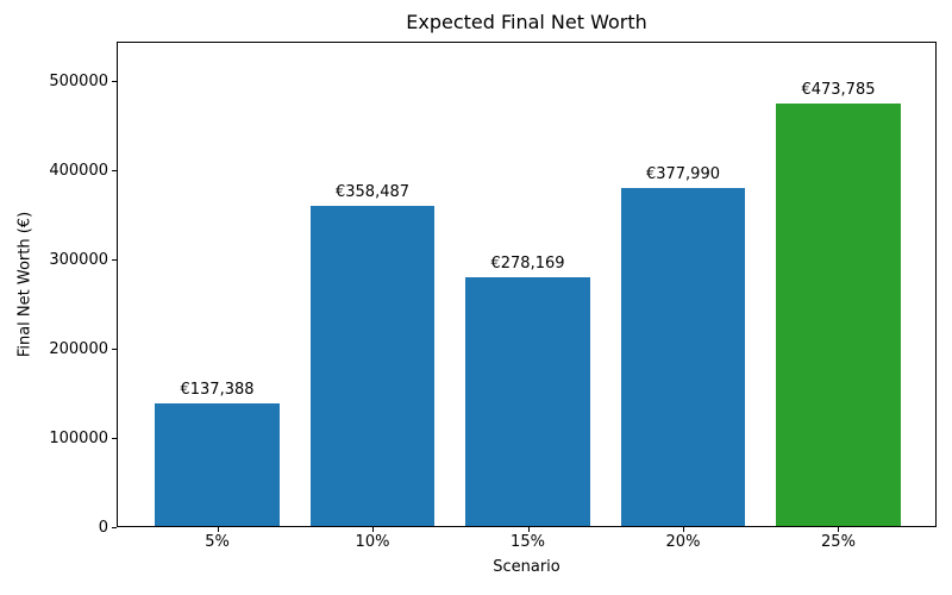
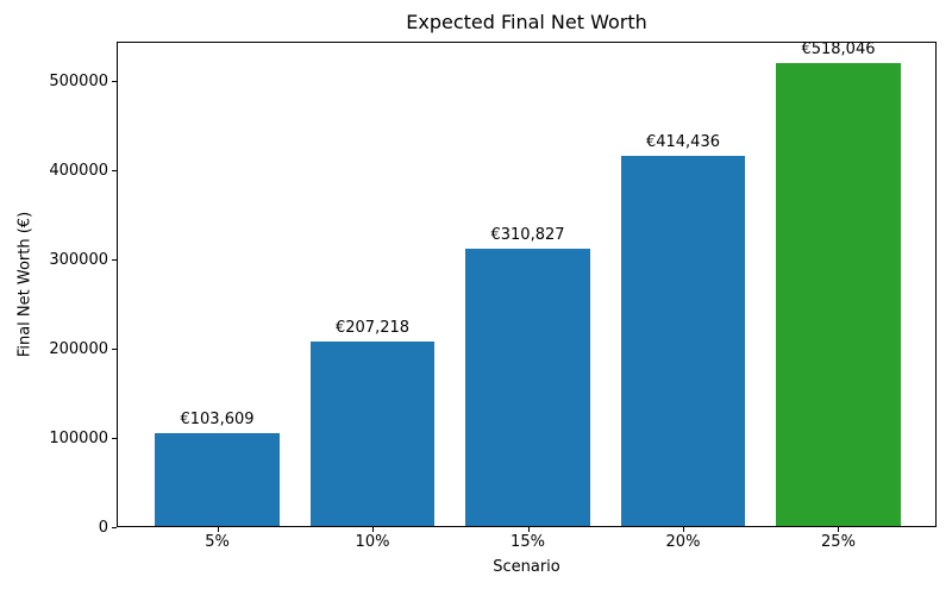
5%: €137,388 -> €103,609
10%: €358,487 -> €207,218
15%: €278,169 -> €310,827
20%: €377,990 -> €414,436
25%: €473,785 -> €518,046
